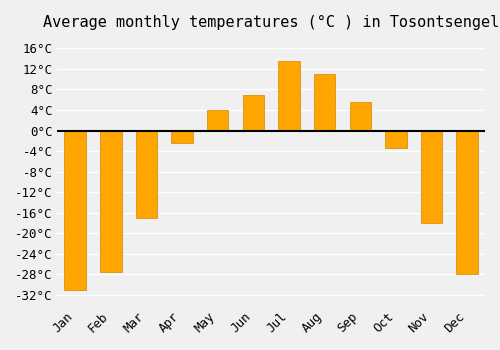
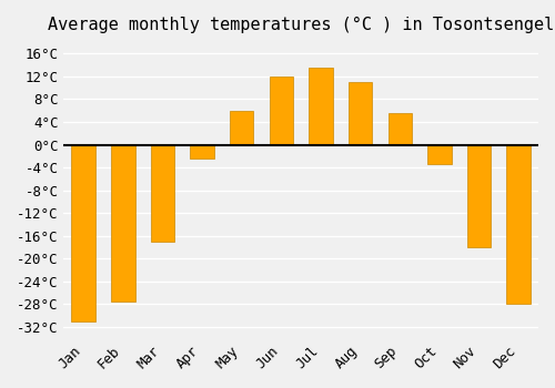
May: 4.0°C -> 6.0°C
Jun: 7.0°C -> 12.0°C
